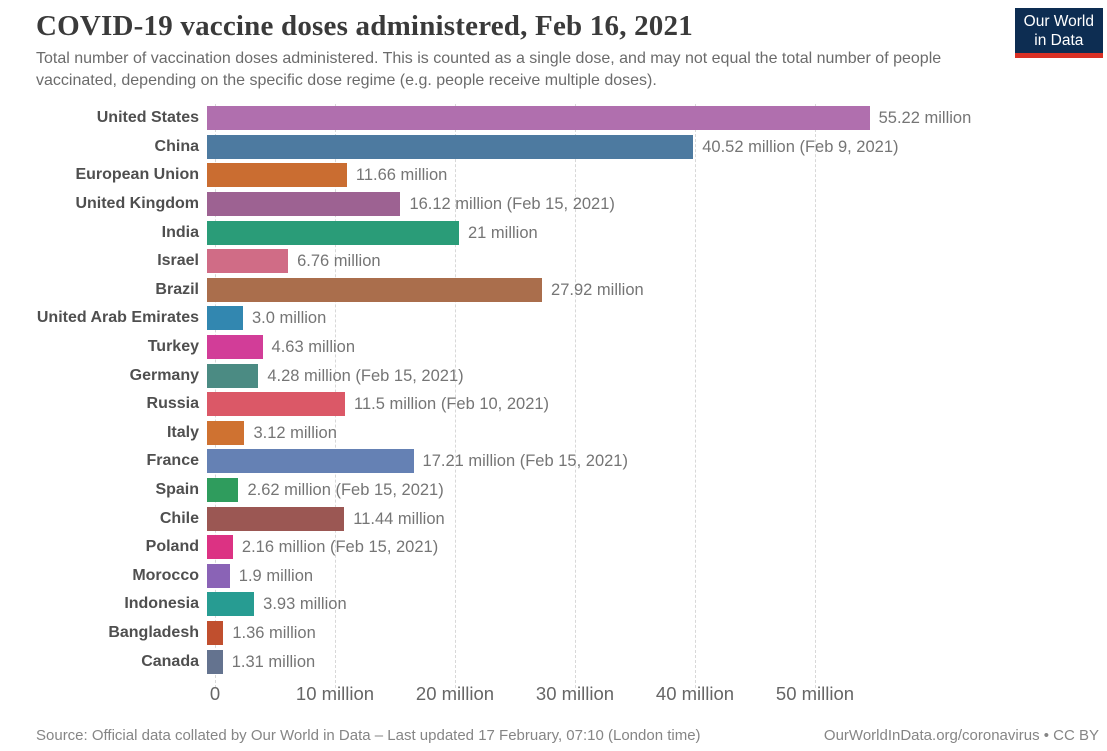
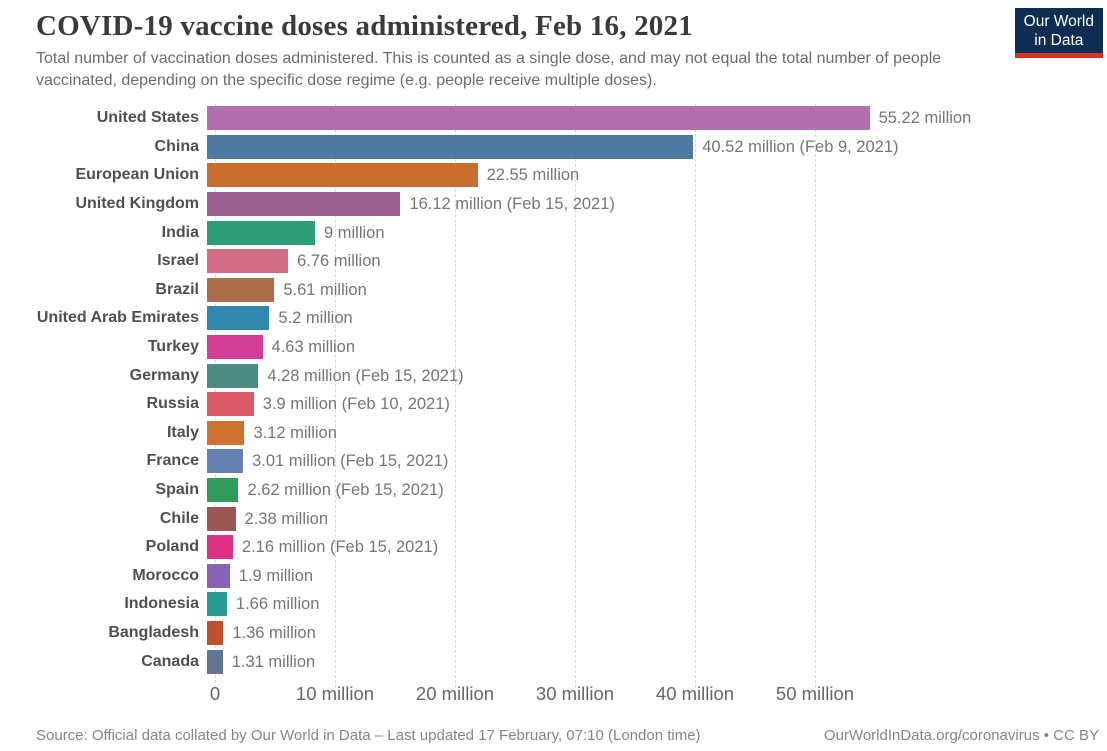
European Union: 11.66 -> 22.55
India: 21 -> 9
Brazil: 27.92 -> 5.61
United Arab Emirates: 3.0 -> 5.2
Russia: 11.5 -> 3.9
France: 17.21 -> 3.01
Chile: 11.44 -> 2.38
Indonesia: 3.93 -> 1.66
